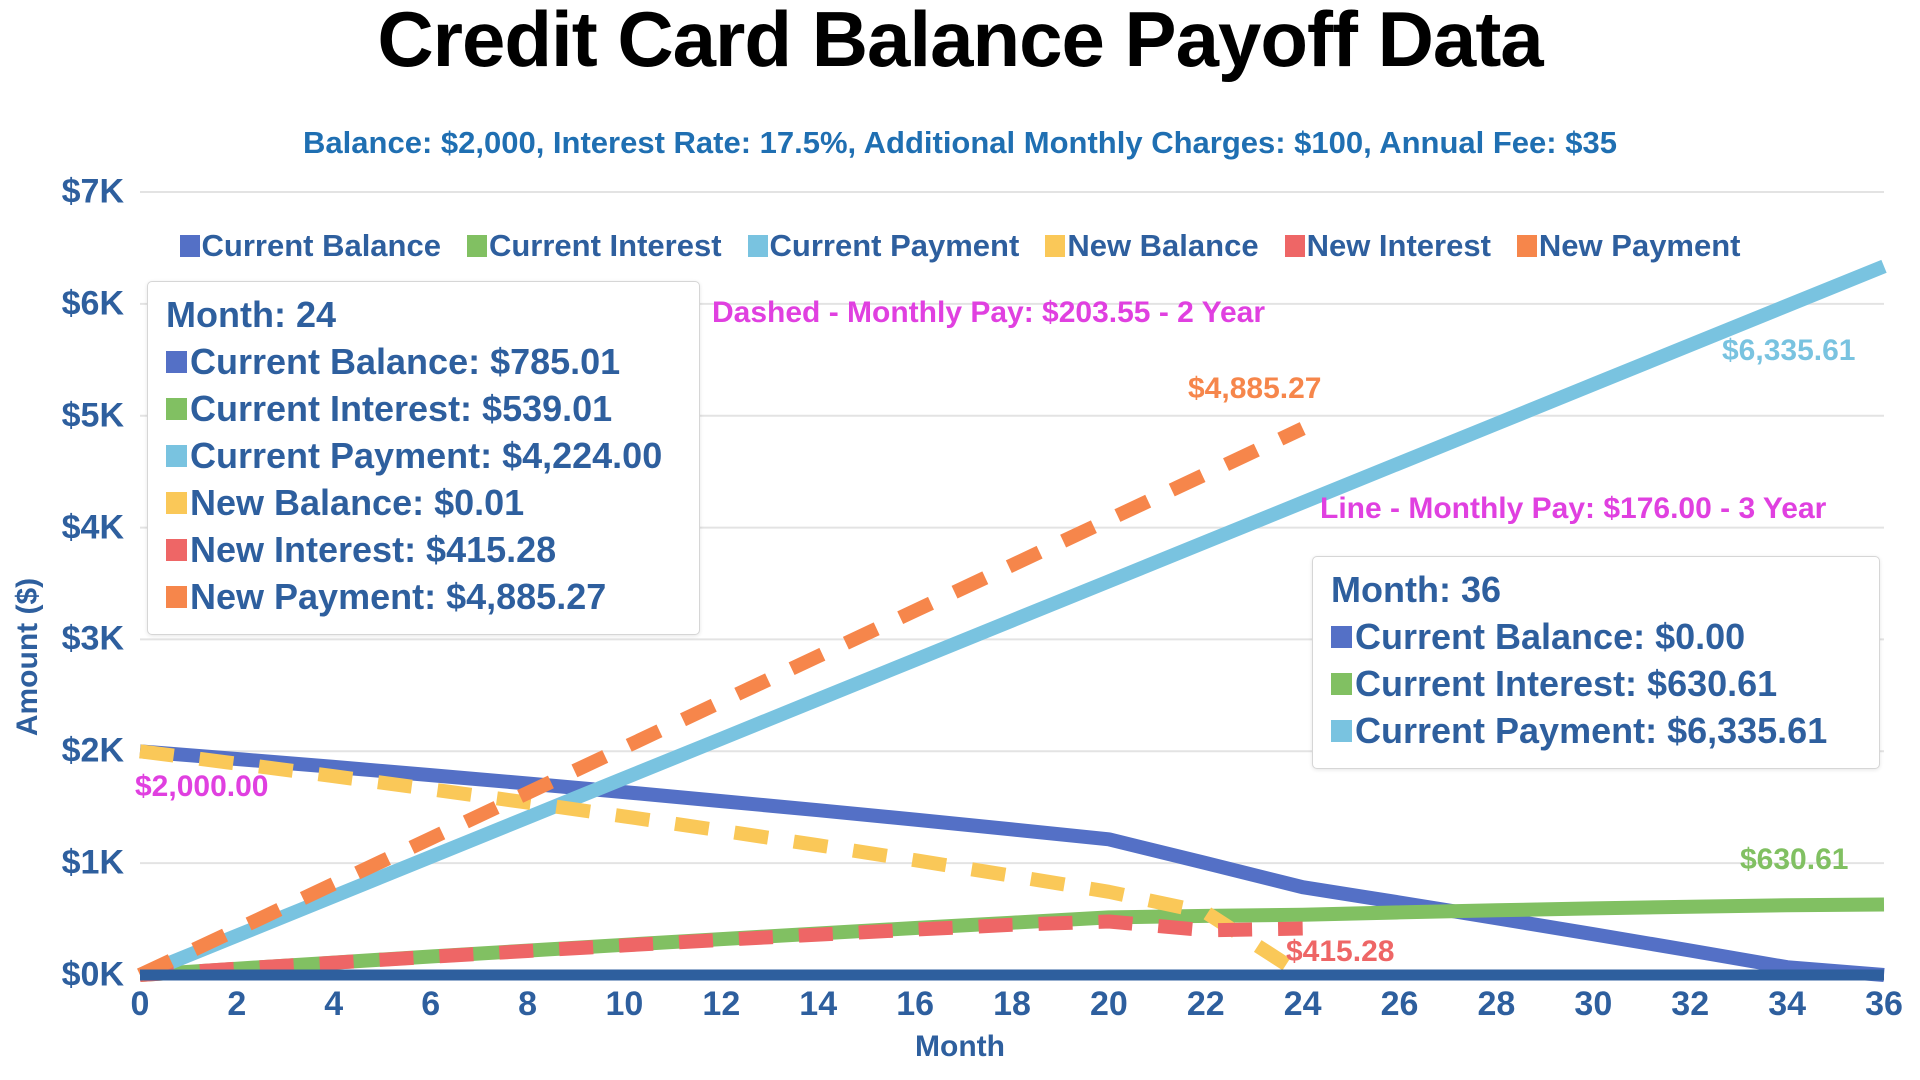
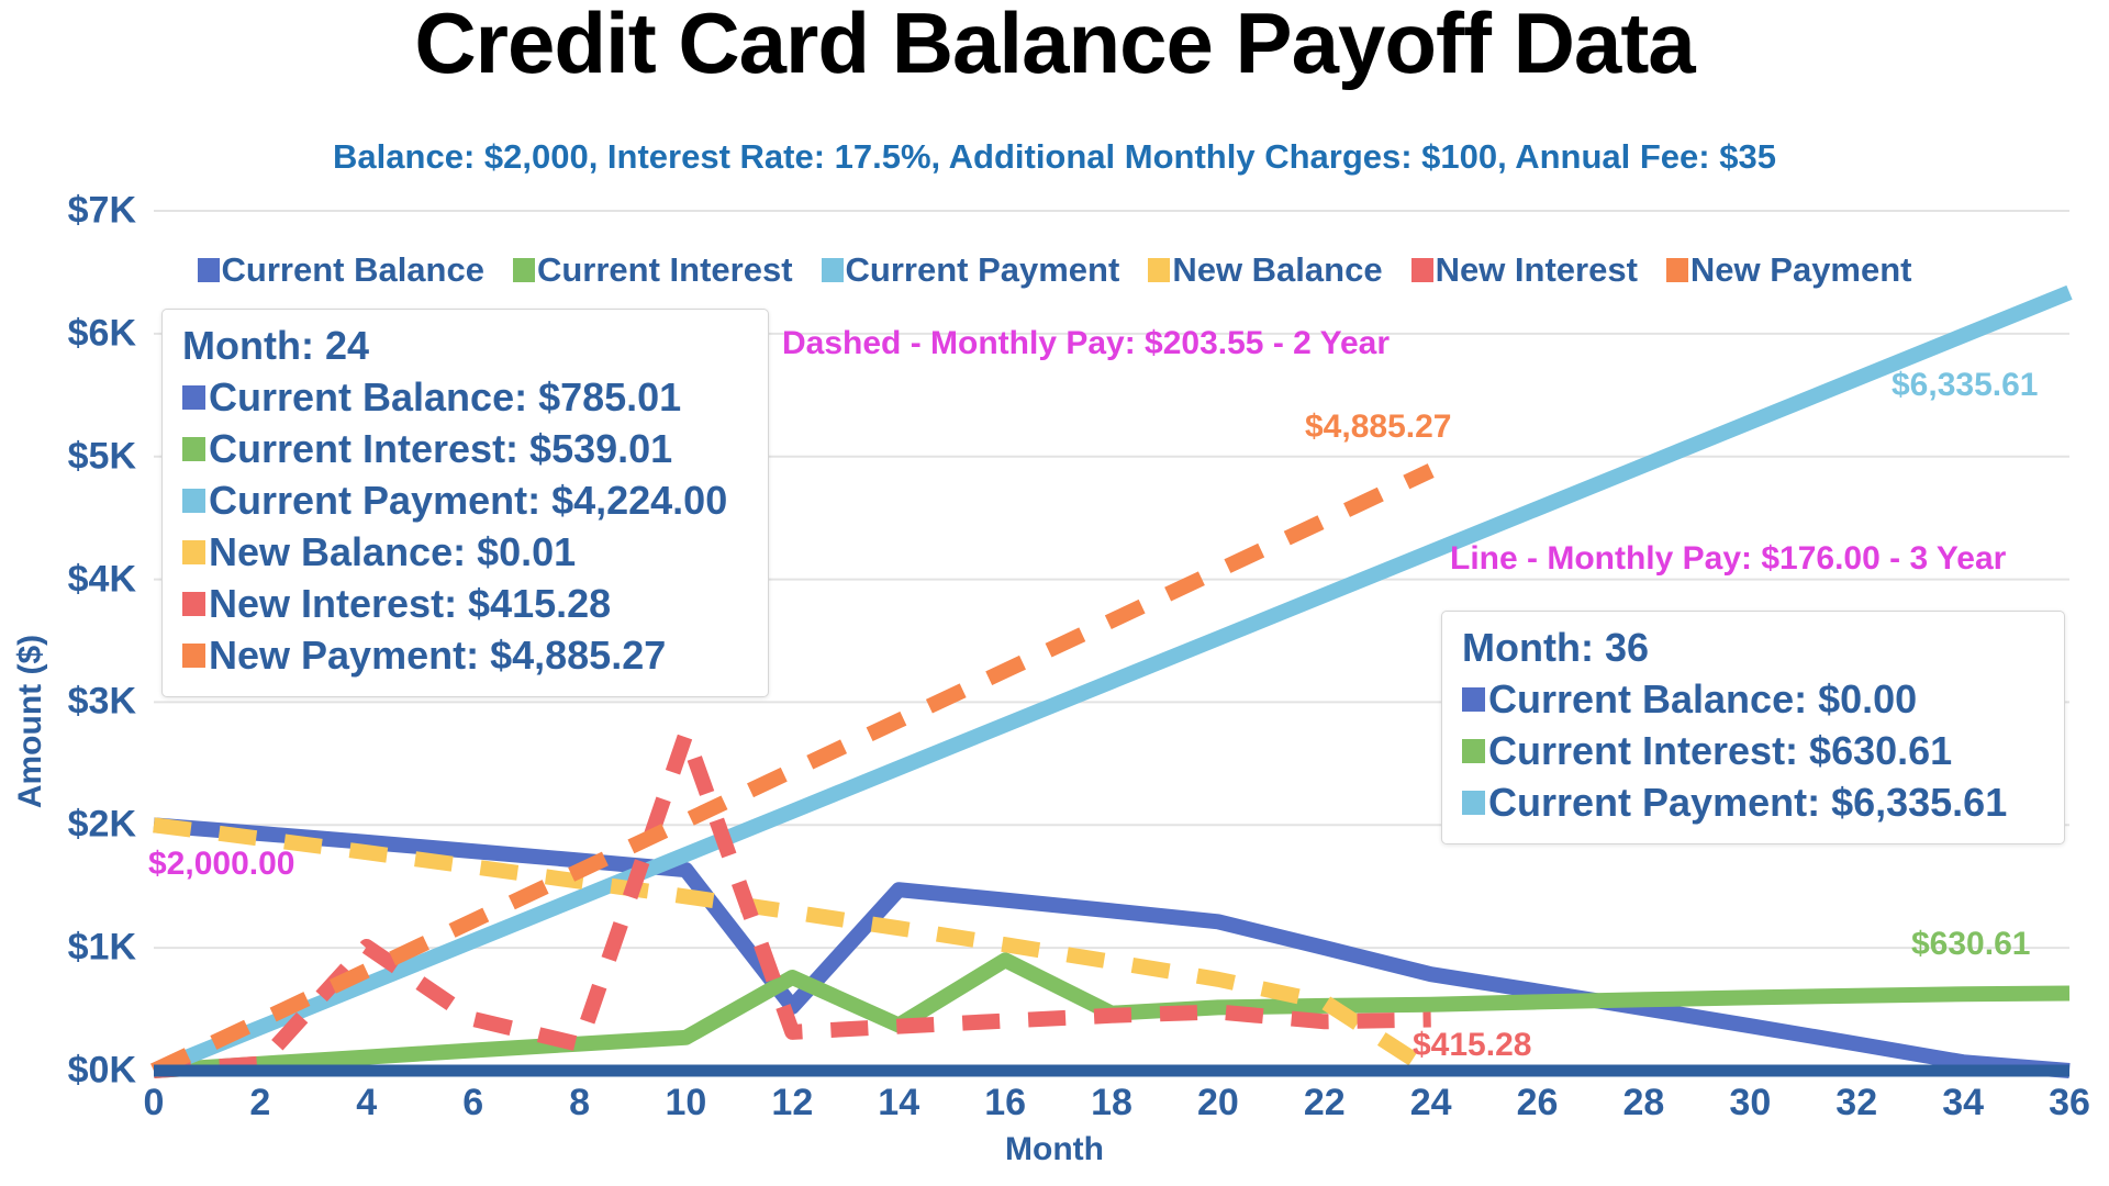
New Interest/4: $0.11K -> $1.01K
New Interest/6: $0.16K -> $0.42K
New Interest/10: $0.26K -> $2.74K
Current Balance/12: $1.56K -> $0.52K
Current Interest/12: $0.32K -> $0.76K
Current Interest/16: $0.42K -> $0.90K
